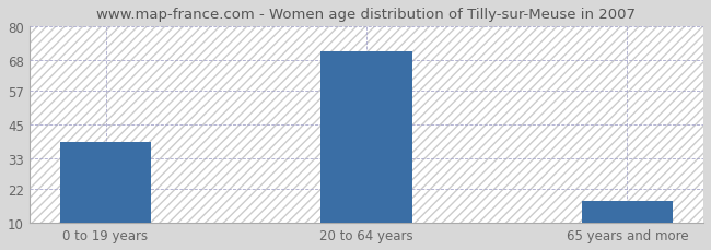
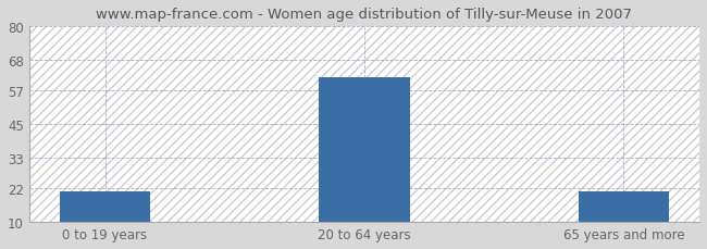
0 to 19 years: 39 -> 21
20 to 64 years: 71 -> 62
65 years and more: 18 -> 21
